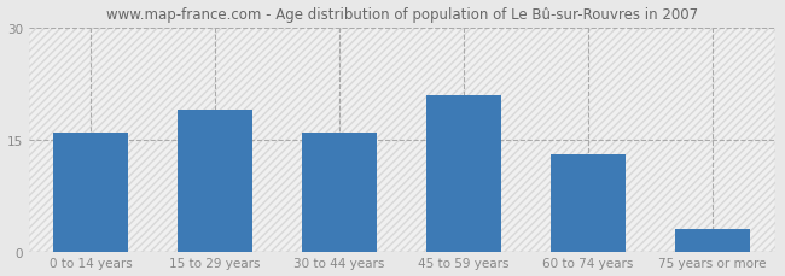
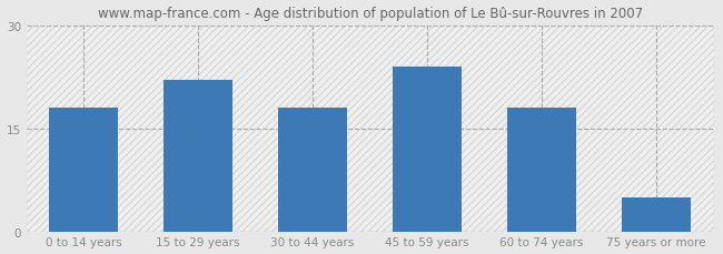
0 to 14 years: 16 -> 18
15 to 29 years: 19 -> 22
30 to 44 years: 16 -> 18
45 to 59 years: 21 -> 24
60 to 74 years: 13 -> 18
75 years or more: 3 -> 5
